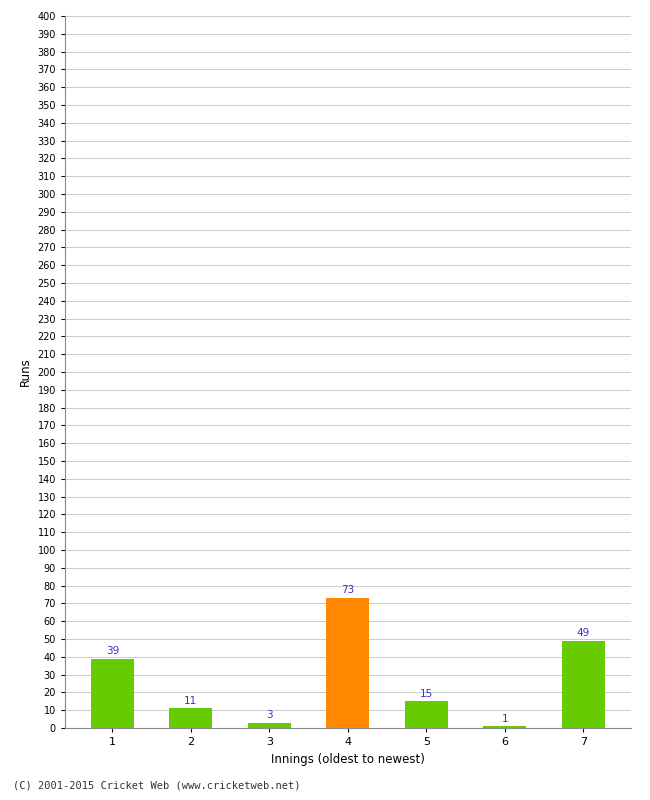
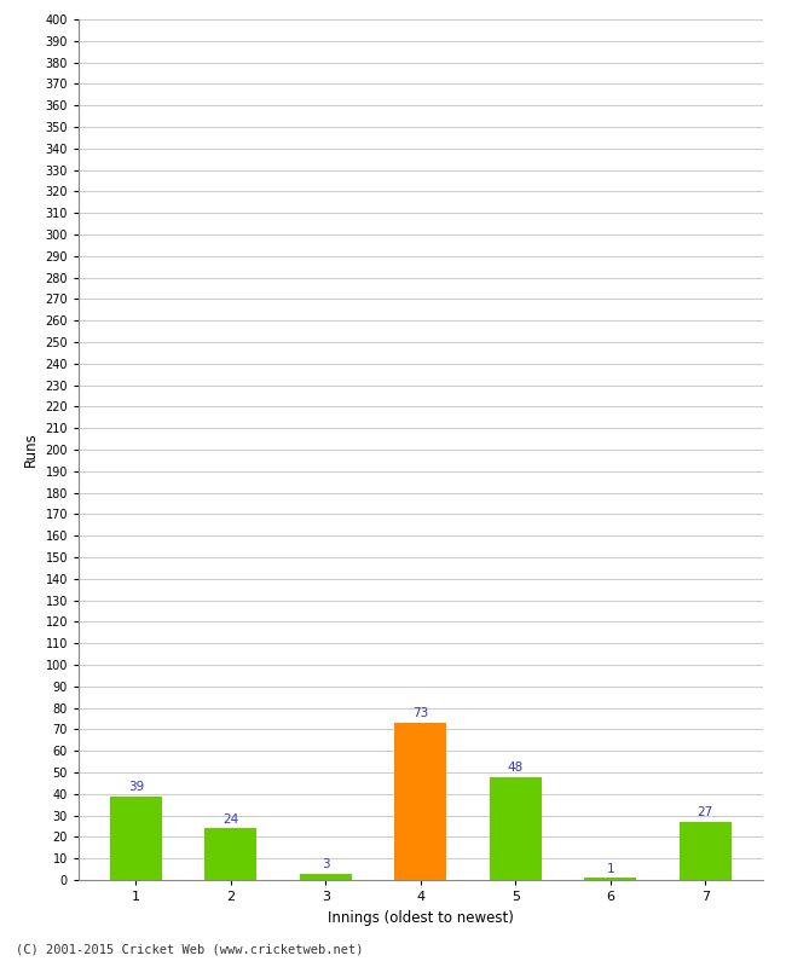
2: 11 -> 24
5: 15 -> 48
7: 49 -> 27
